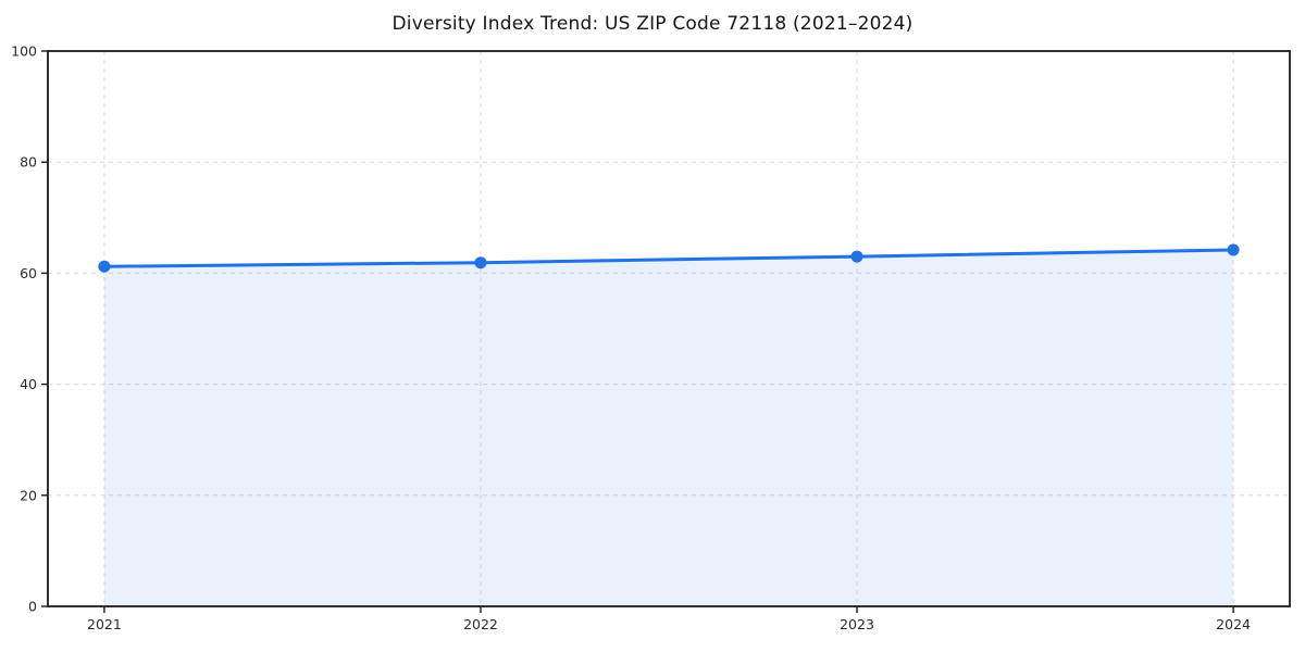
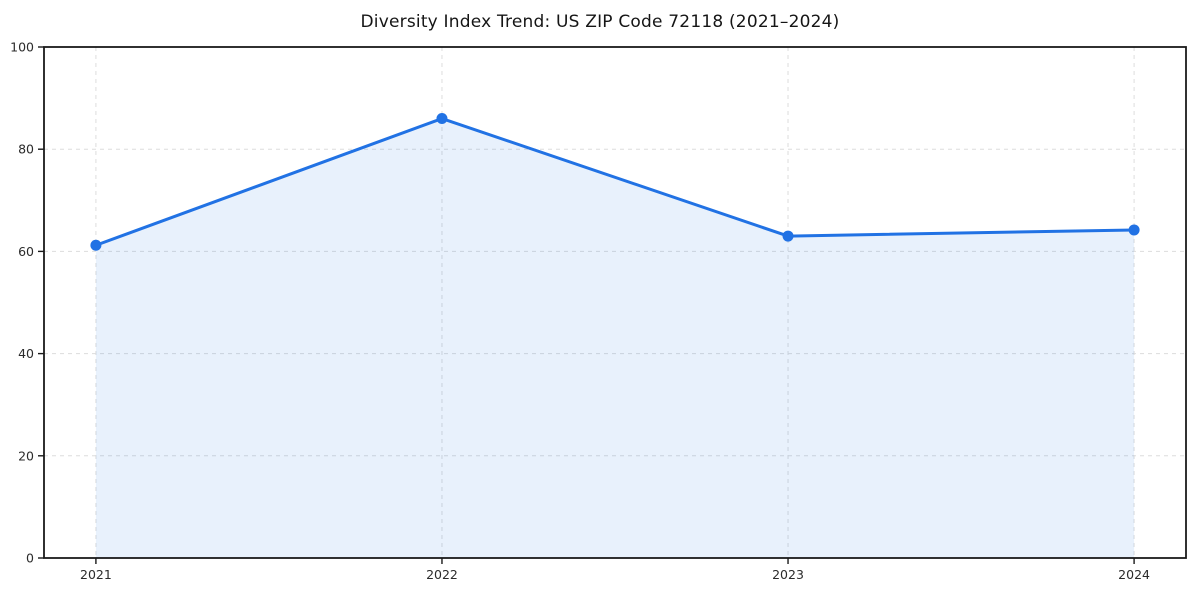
2022: 62 -> 86
